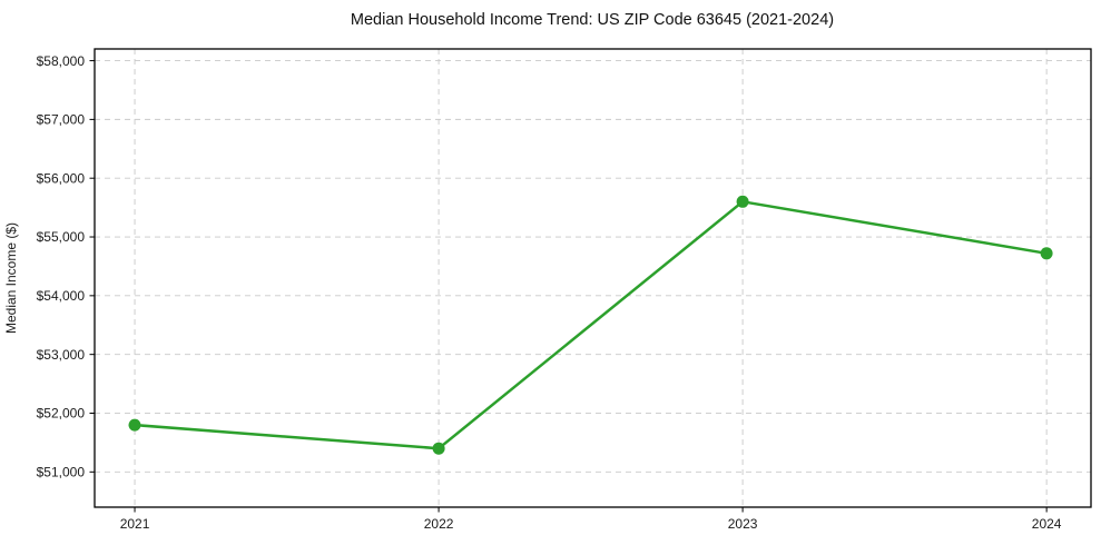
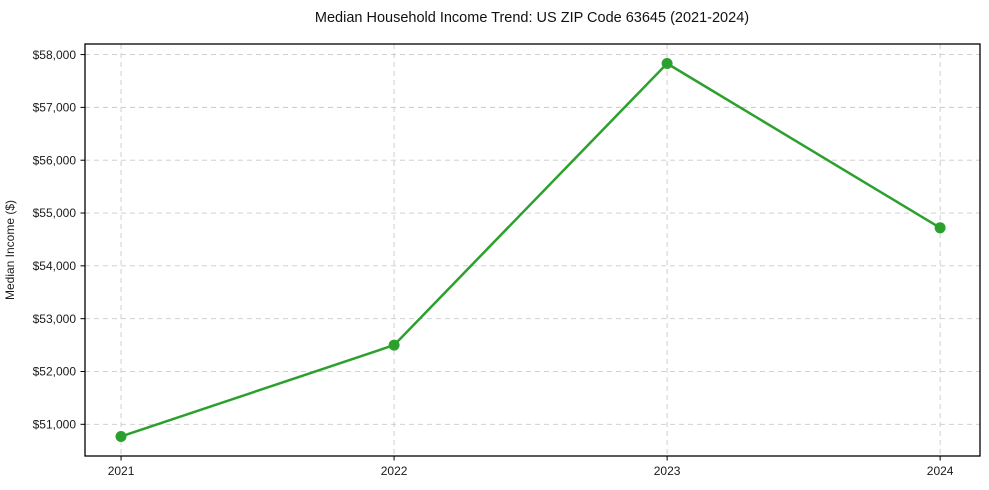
2021: $51800 -> $50800
2022: $51400 -> $52500
2023: $55600 -> $57800
